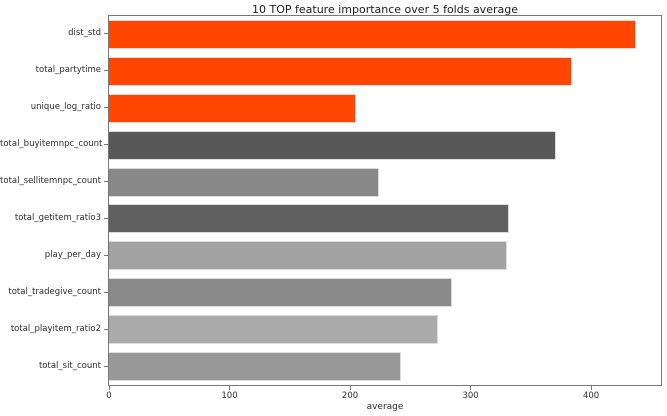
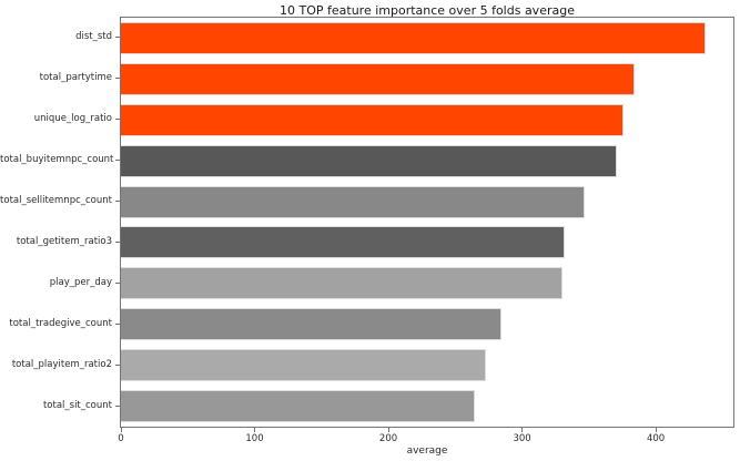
unique_log_ratio: 205 -> 376
total_sellitemnpc_count: 224 -> 347
total_sit_count: 242 -> 265
